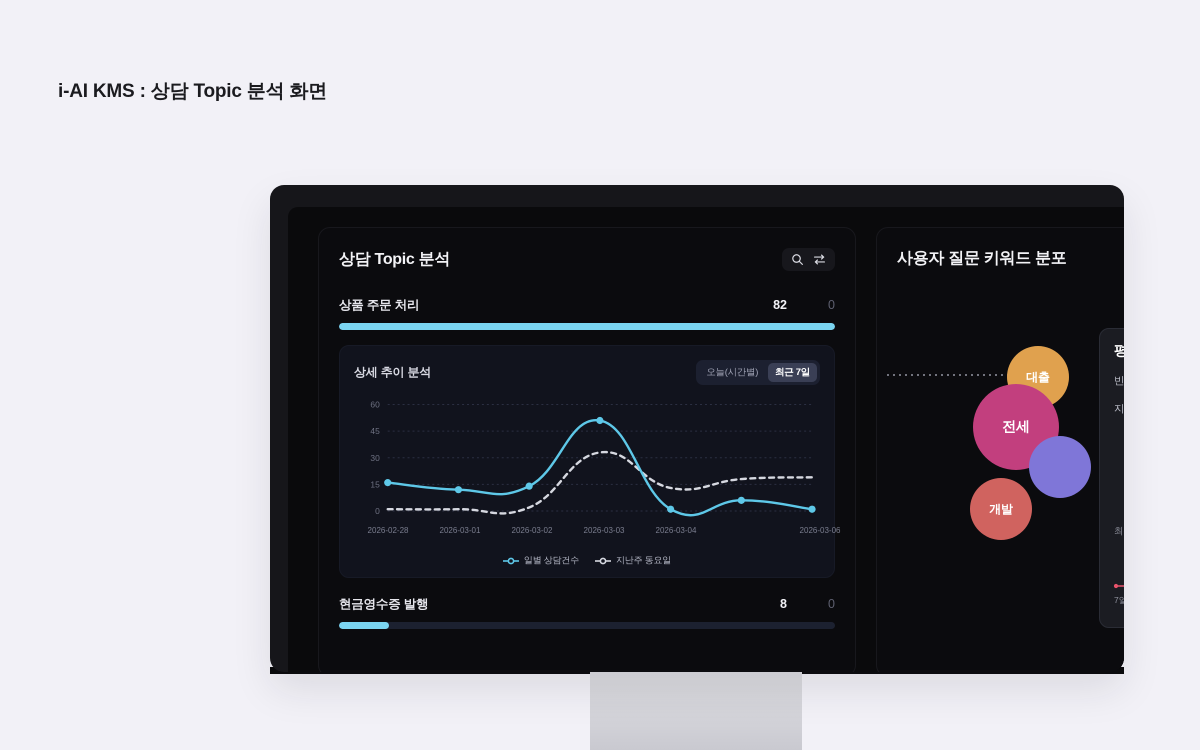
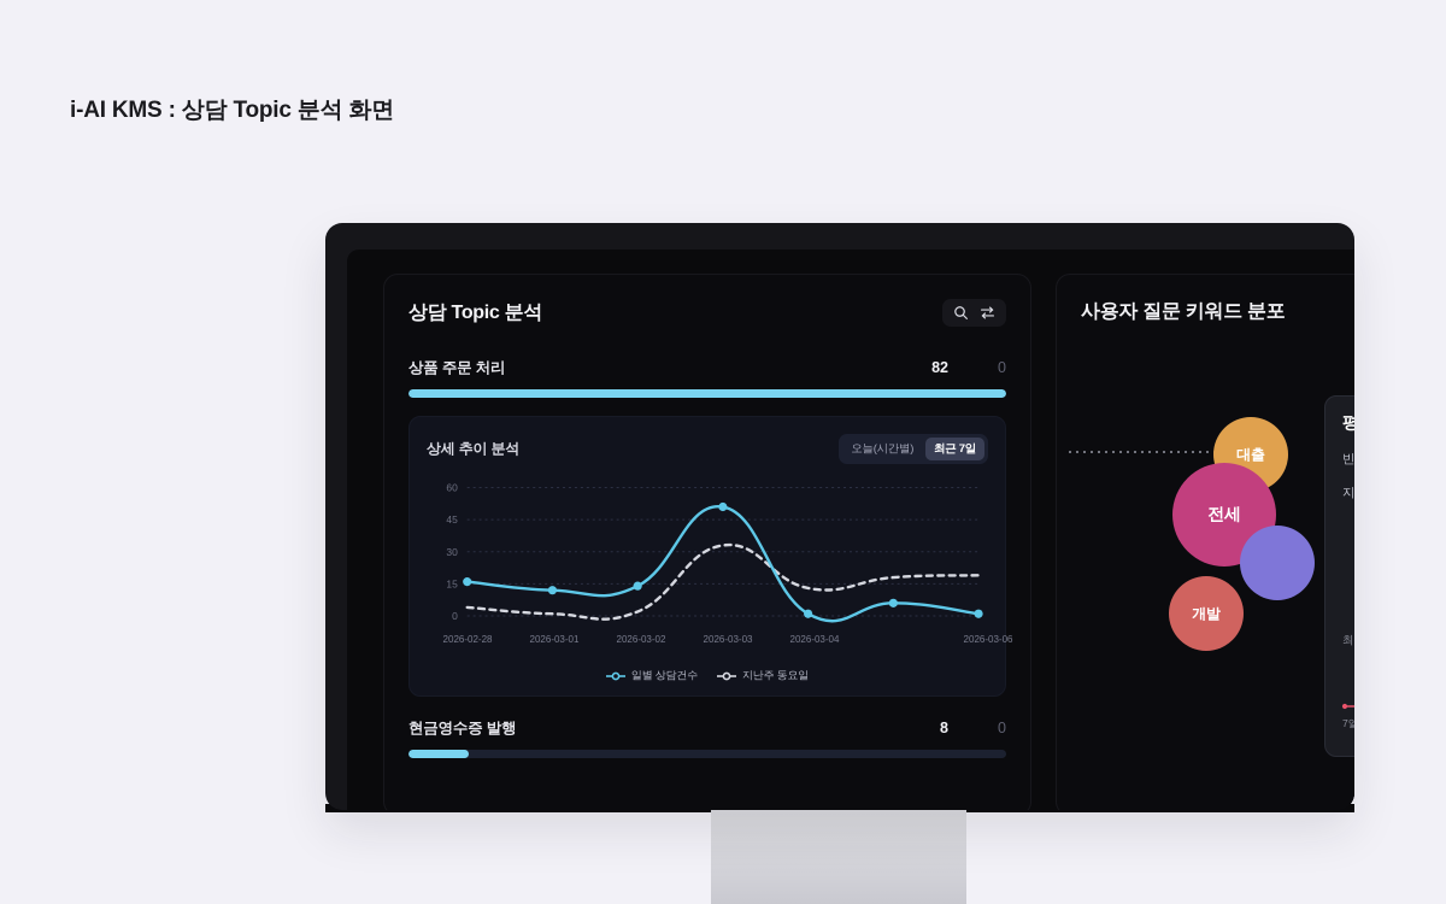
지난주 동요일/2026-02-28: 1 -> 4
